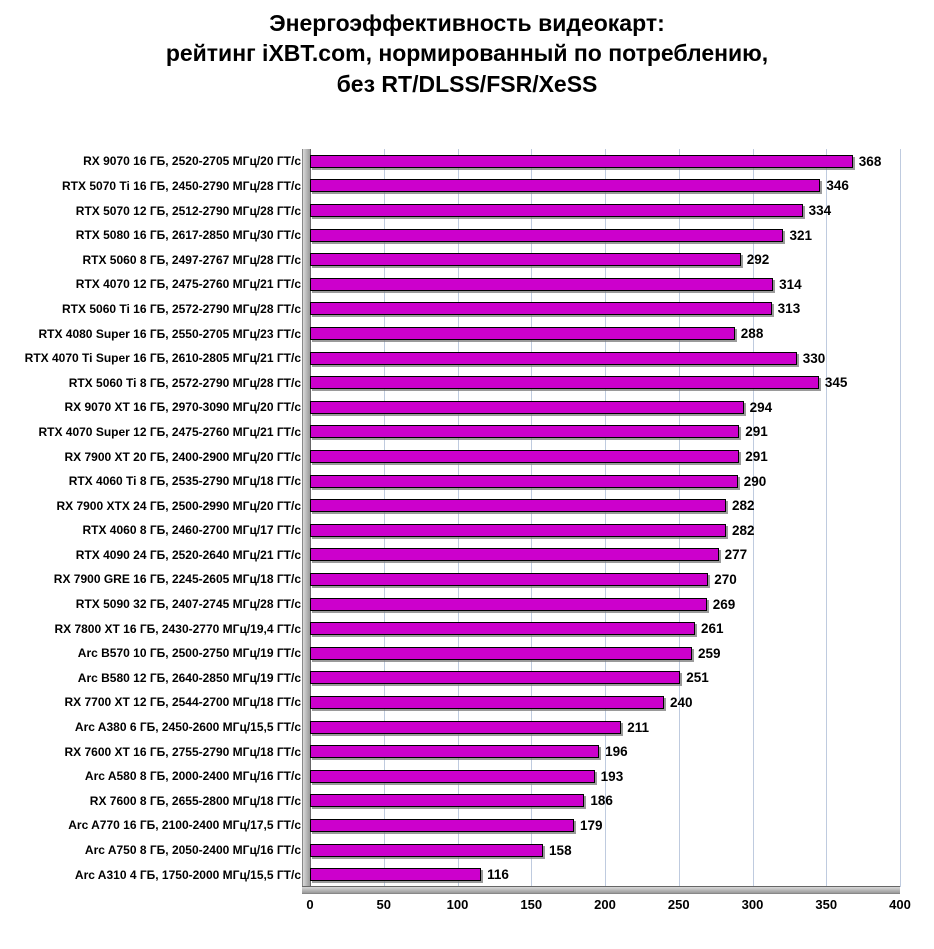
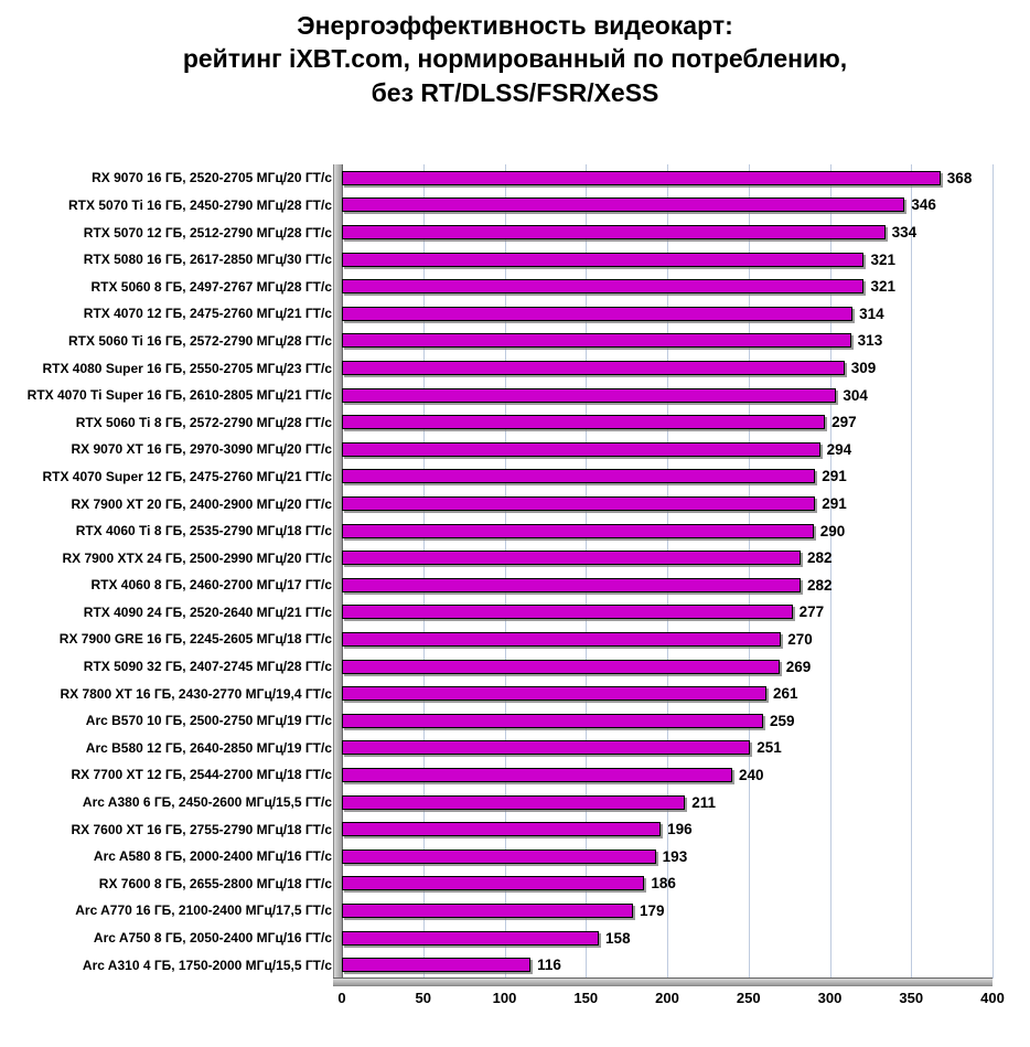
RTX 5060 8 ГБ, 2497-2767 МГц/28 ГТ/с: 292 -> 321
RTX 4080 Super 16 ГБ, 2550-2705 МГц/23 ГТ/с: 288 -> 309
RTX 4070 Ti Super 16 ГБ, 2610-2805 МГц/21 ГТ/с: 330 -> 304
RTX 5060 Ti 8 ГБ, 2572-2790 МГц/28 ГТ/с: 345 -> 297
